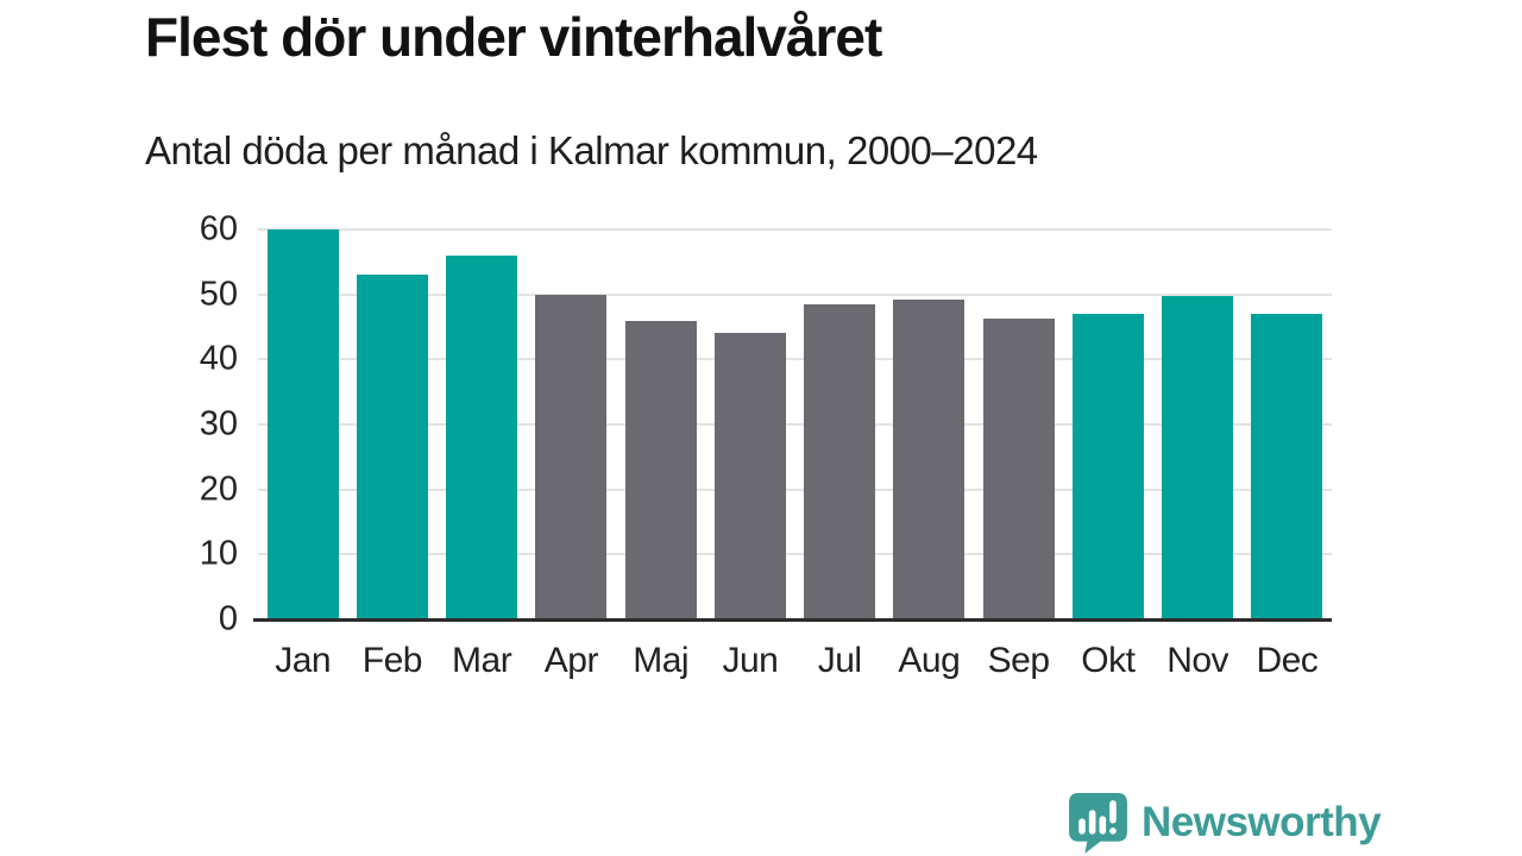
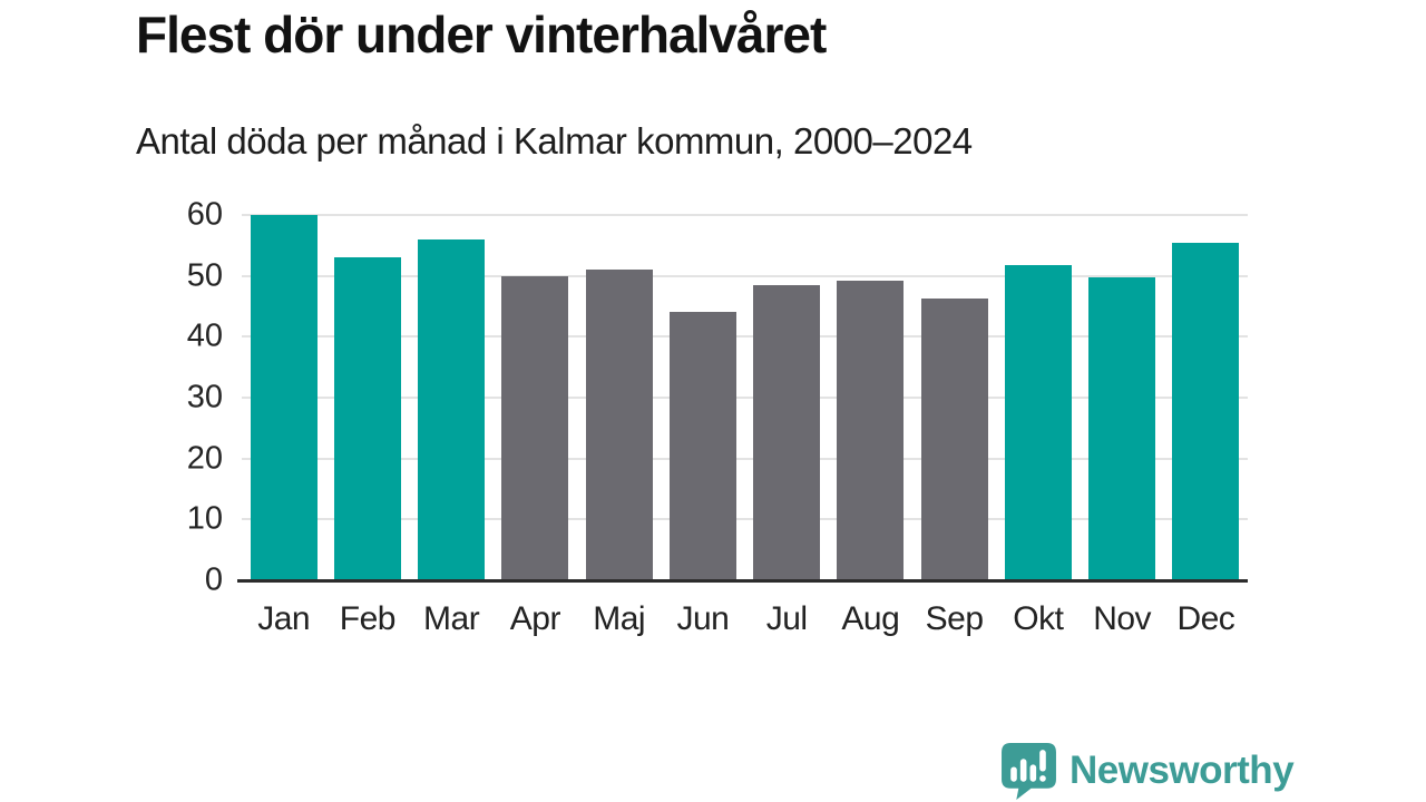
Maj: 46 -> 51
Okt: 47 -> 52
Dec: 47 -> 56
